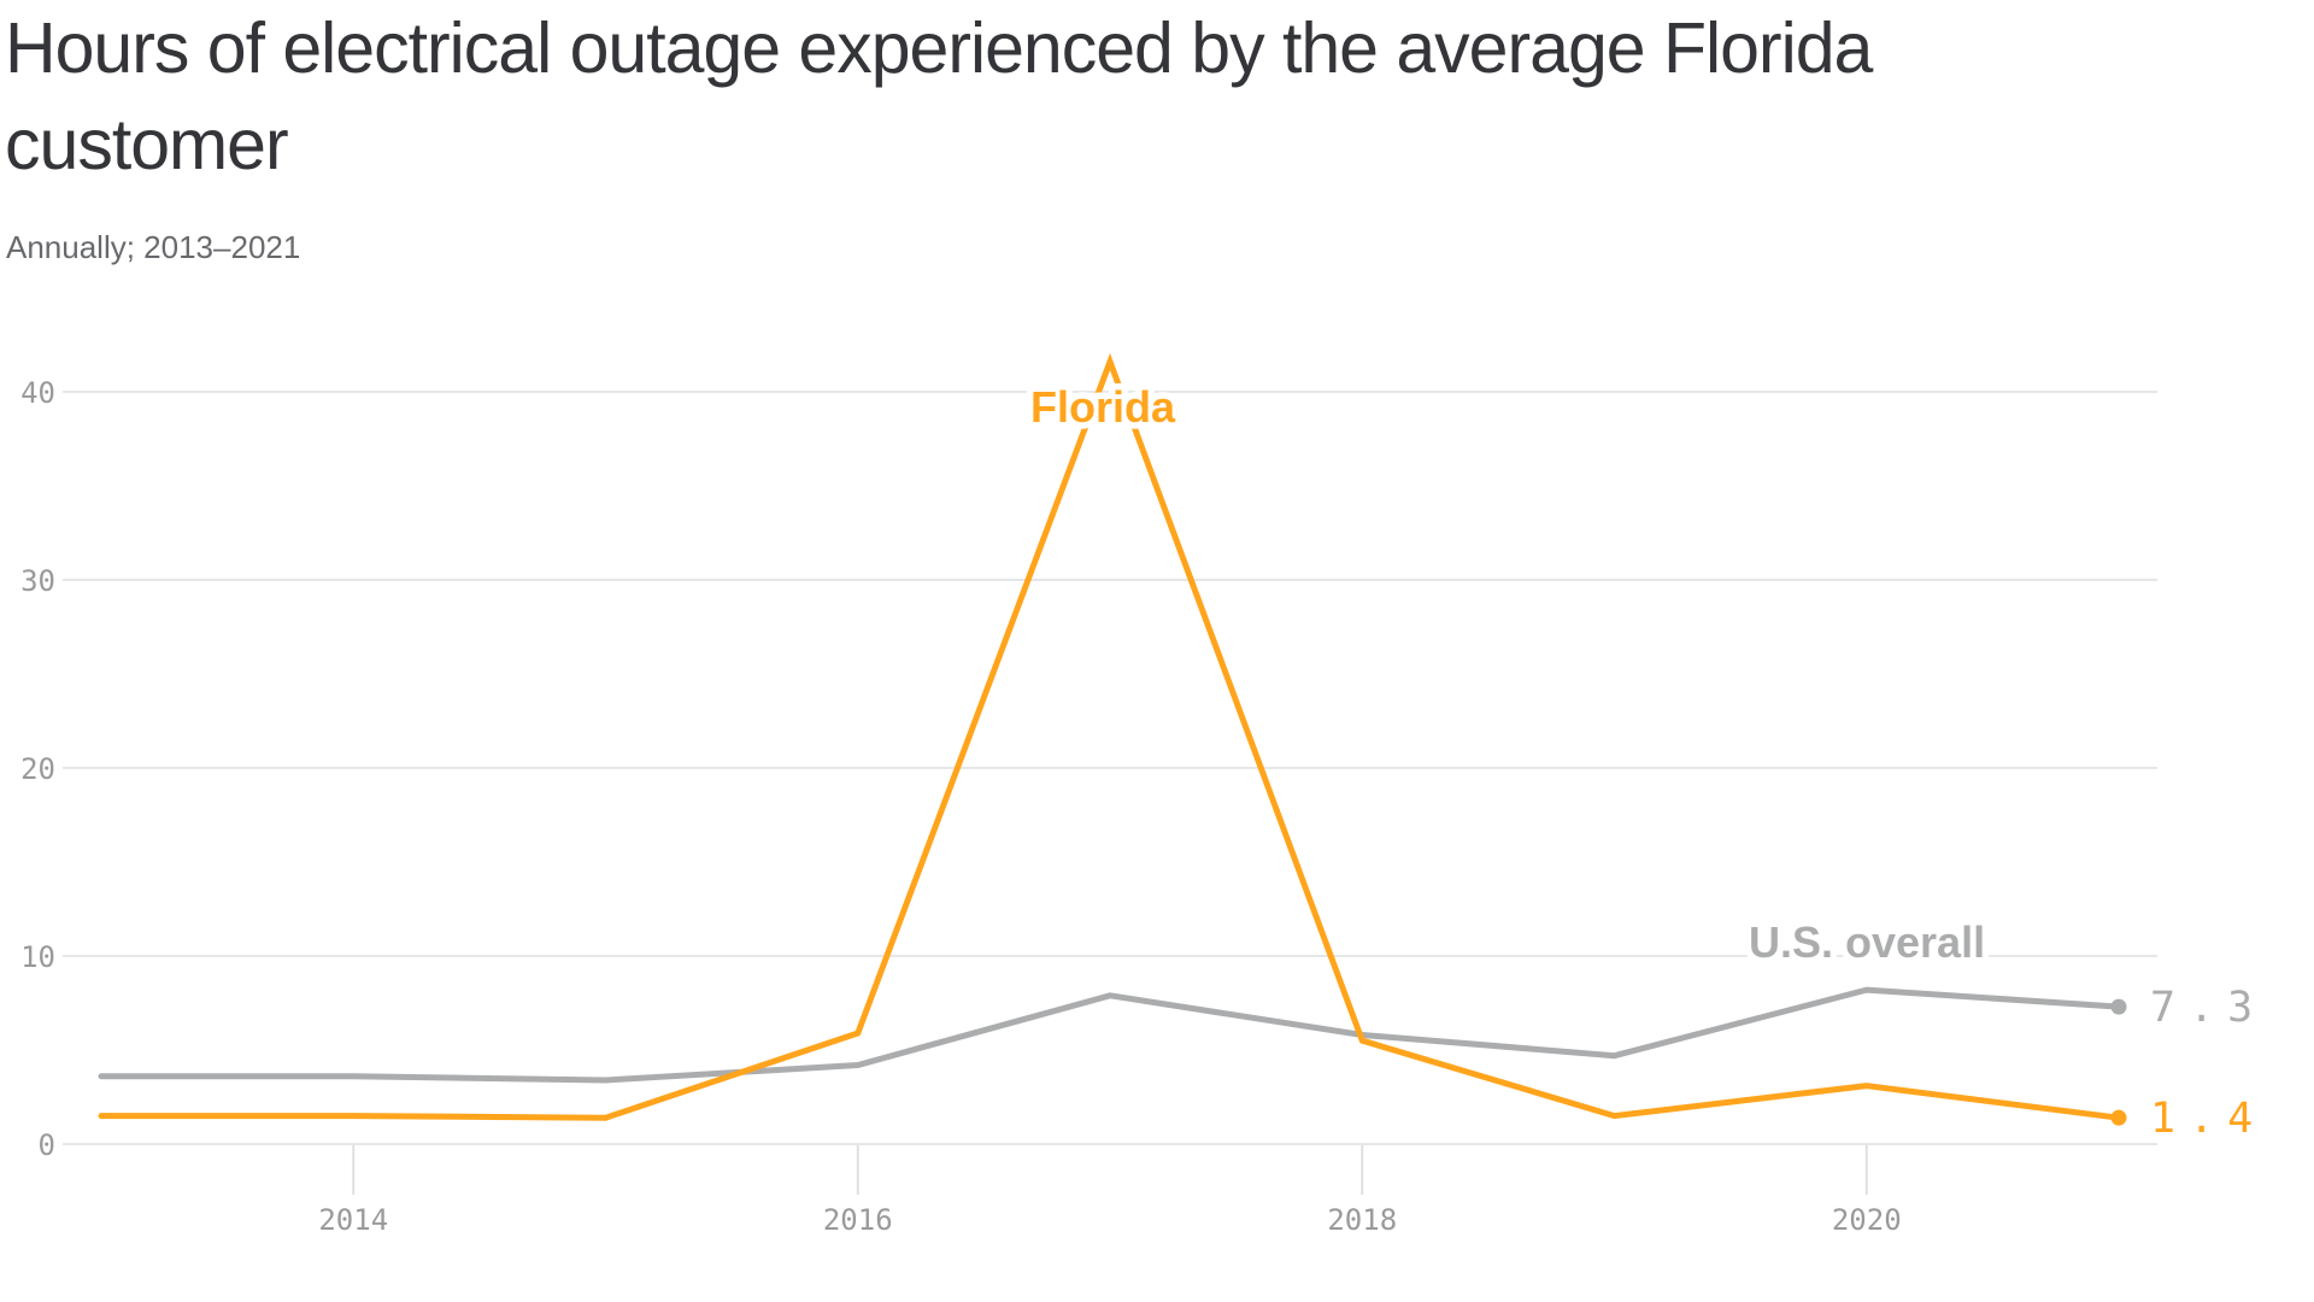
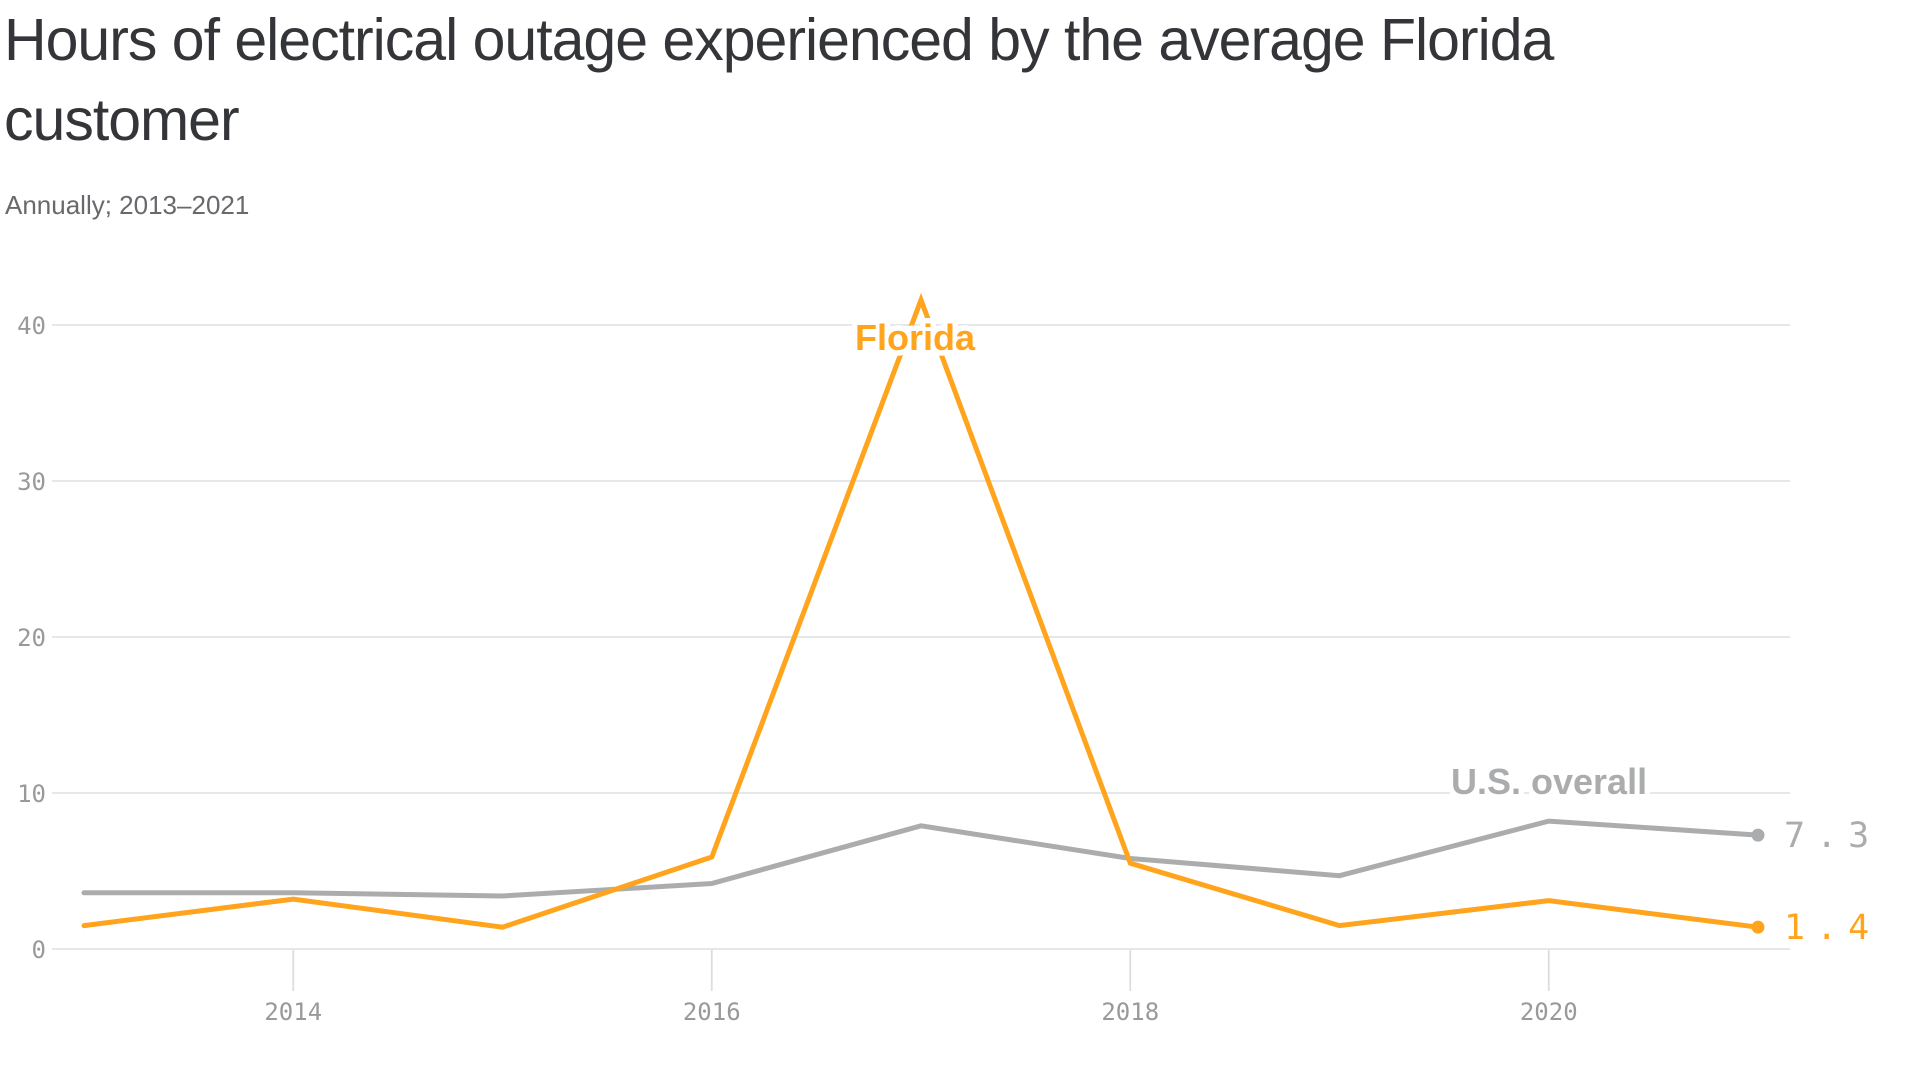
Florida/2014: 1.5 -> 3.2
